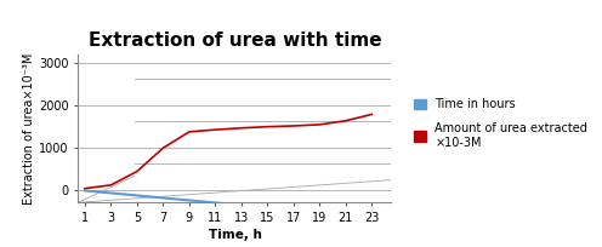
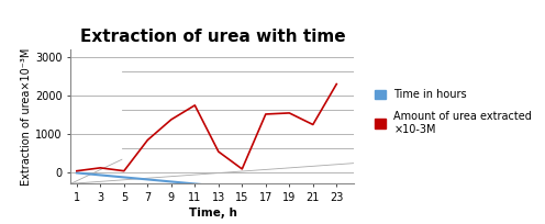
Amount of urea extracted ×10-3M/5: 450 -> 50
Amount of urea extracted ×10-3M/7: 1000 -> 850
Amount of urea extracted ×10-3M/11: 1430 -> 1750
Amount of urea extracted ×10-3M/13: 1470 -> 550
Amount of urea extracted ×10-3M/15: 1500 -> 100
Amount of urea extracted ×10-3M/21: 1640 -> 1250
Amount of urea extracted ×10-3M/23: 1790 -> 2300
